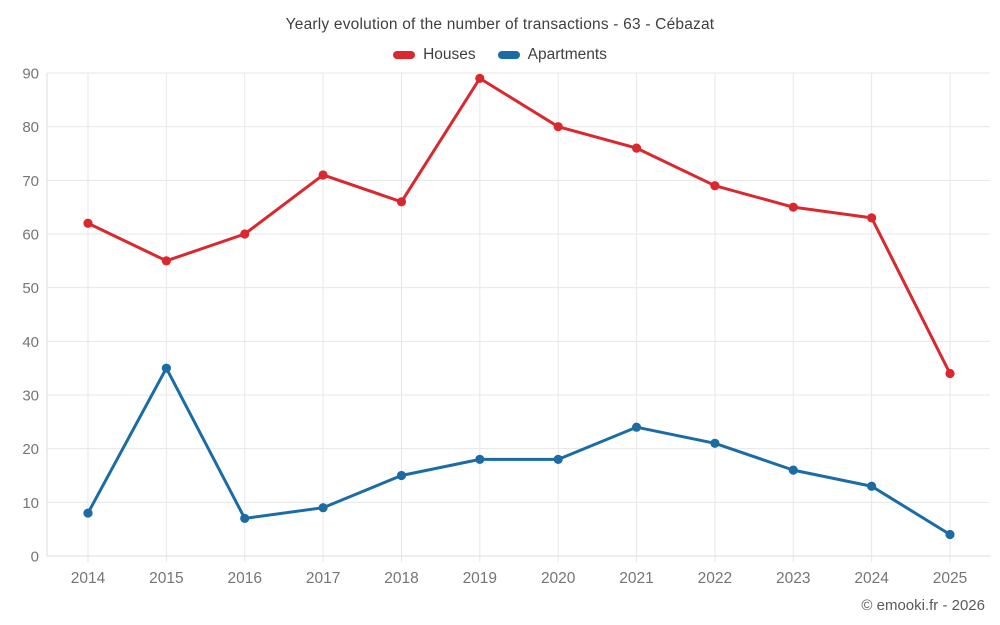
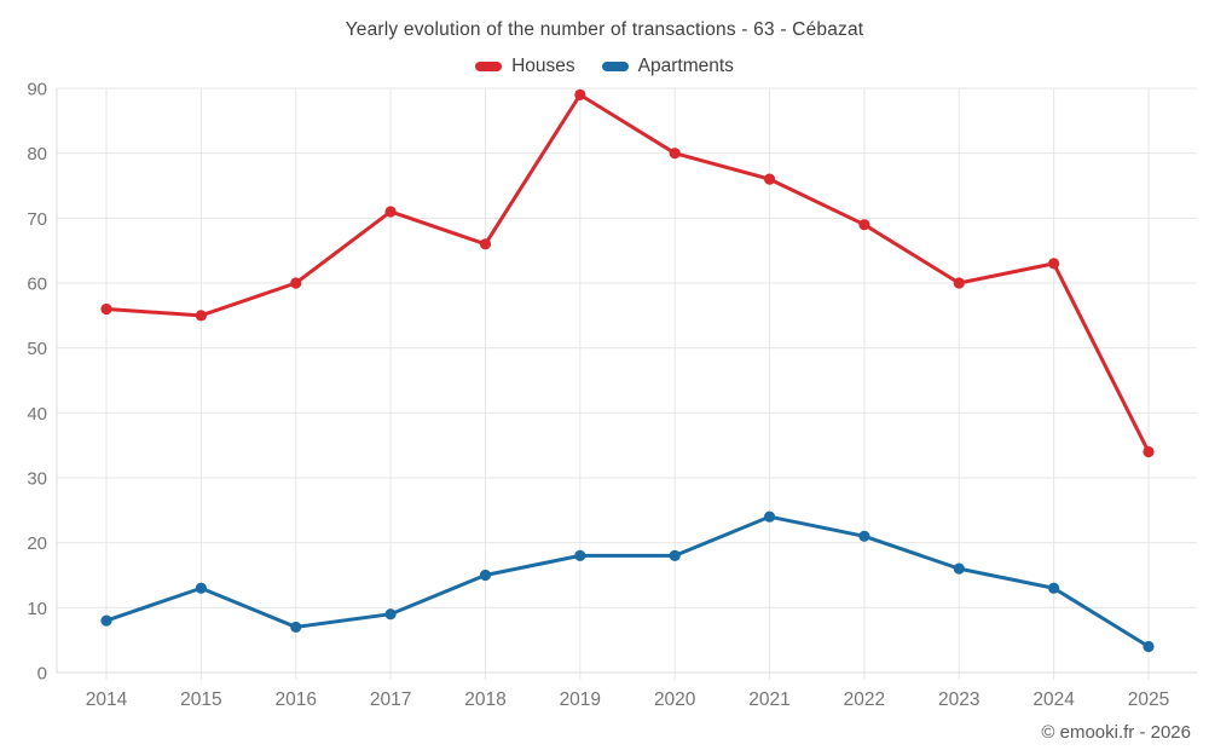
Houses/2014: 62 -> 56
Apartments/2015: 35 -> 13
Houses/2023: 65 -> 60
